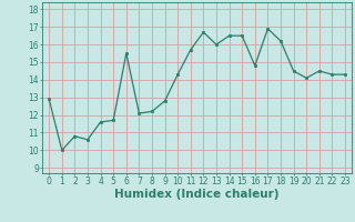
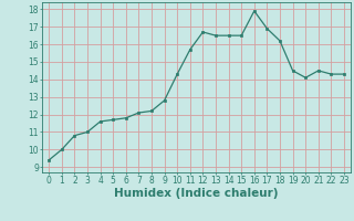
0: 12.9 -> 9.4
3: 10.6 -> 11.0
6: 15.5 -> 11.8
13: 16.0 -> 16.5
16: 14.8 -> 17.9
